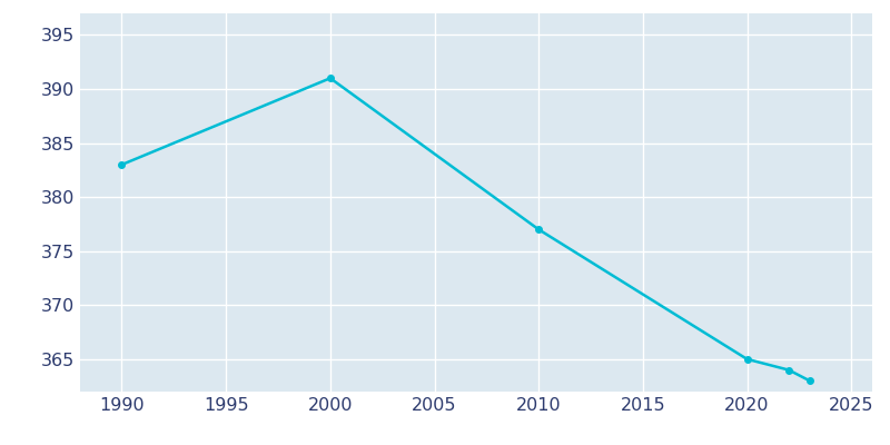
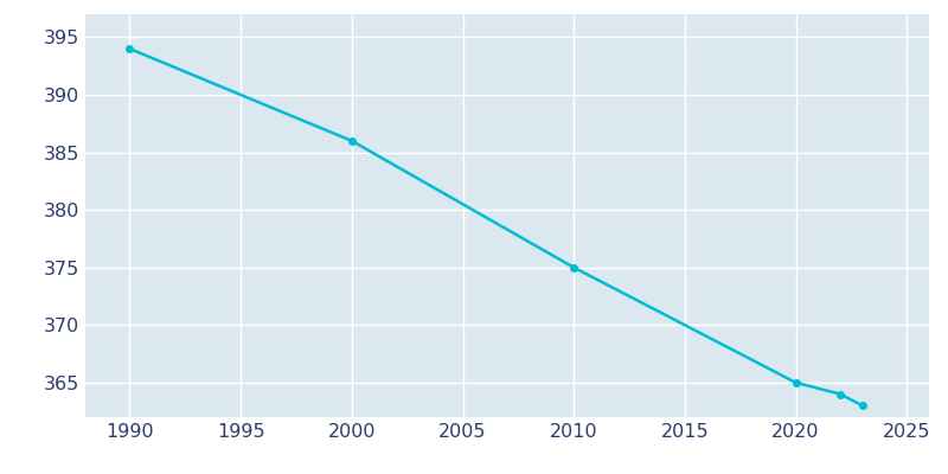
1990: 383 -> 394
2000: 391 -> 386
2010: 377 -> 375
